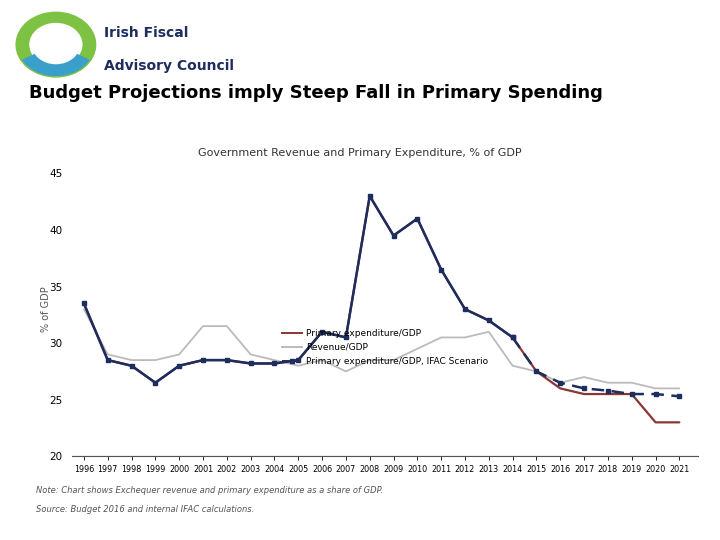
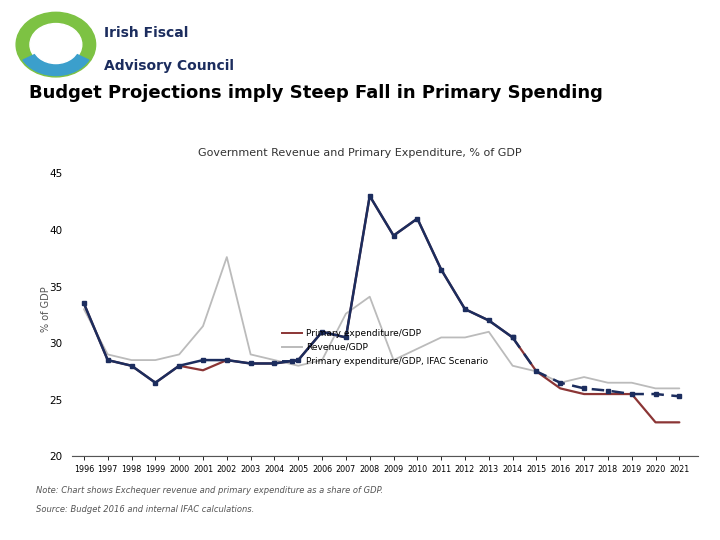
Primary expenditure/GDP/2001: 28.5 -> 27.6
Revenue/GDP/2002: 31.5 -> 37.6
Revenue/GDP/2007: 27.5 -> 32.6
Revenue/GDP/2008: 28.5 -> 34.1
